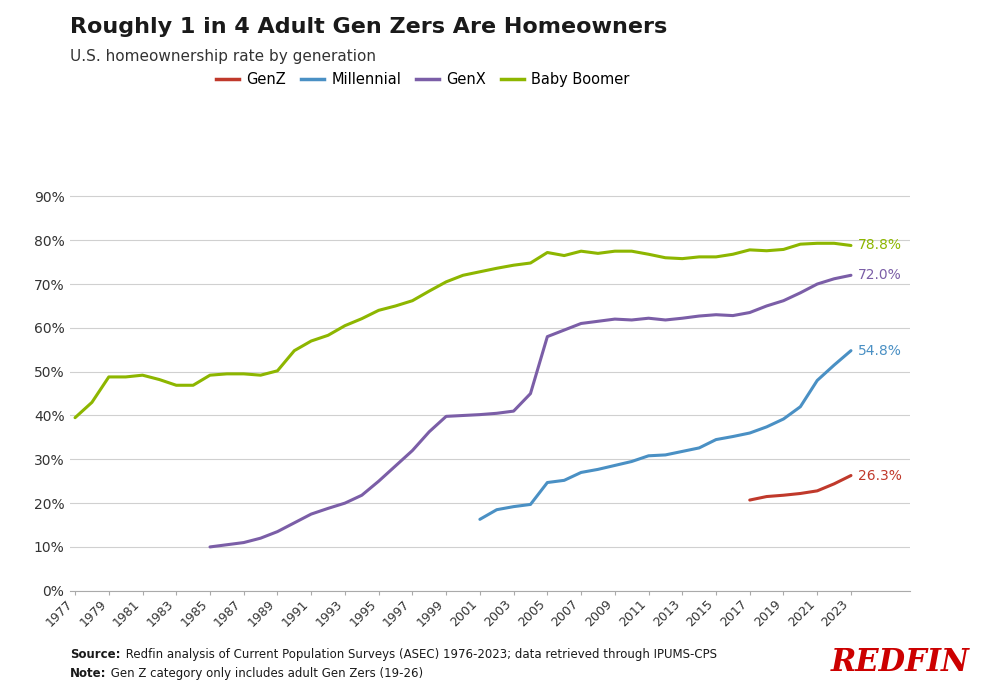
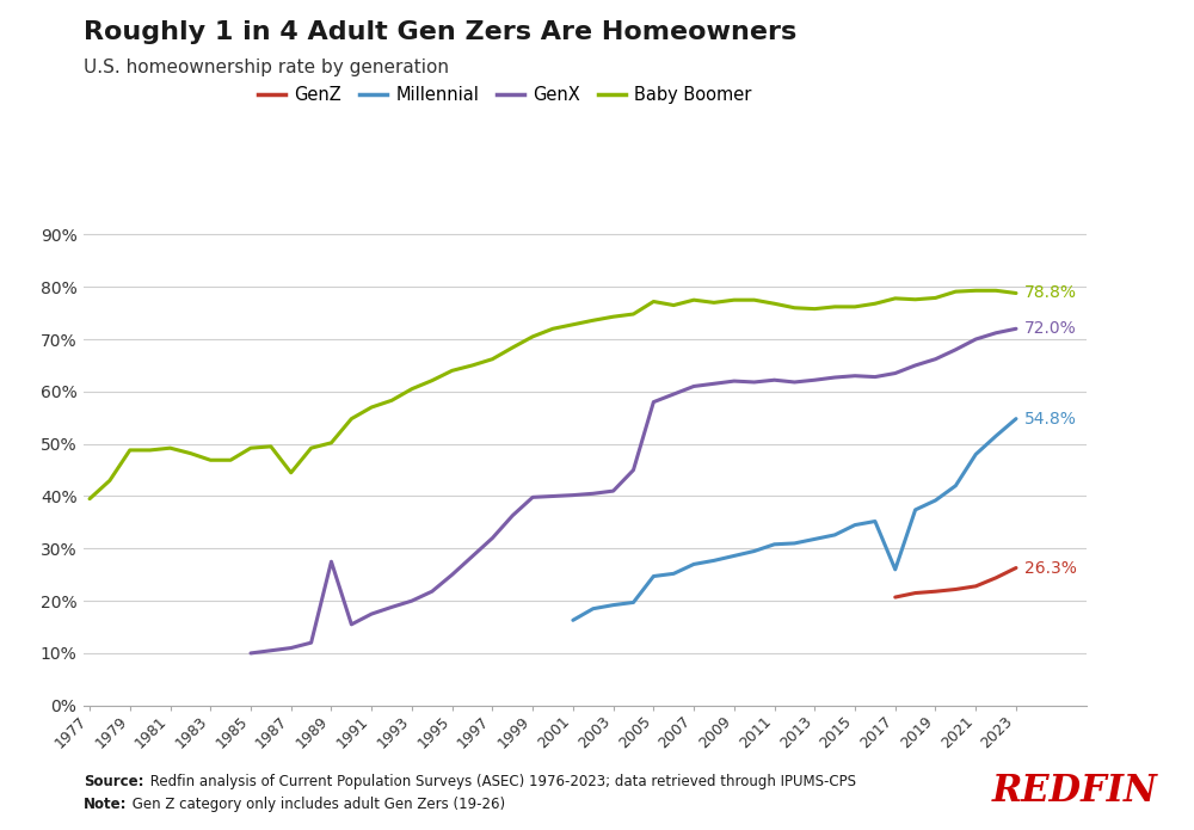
Baby Boomer/1987: 49.5% -> 44.5%
GenX/1989: 13.5% -> 27.5%
Millennial/2017: 36.0% -> 26.0%
